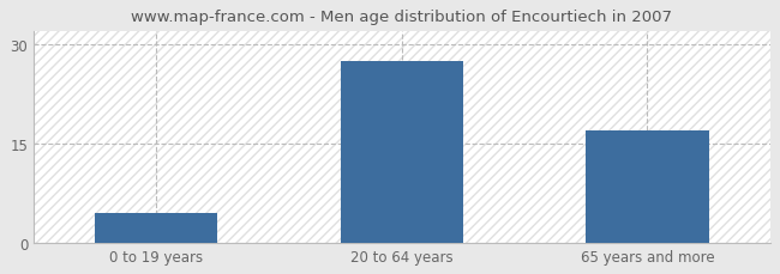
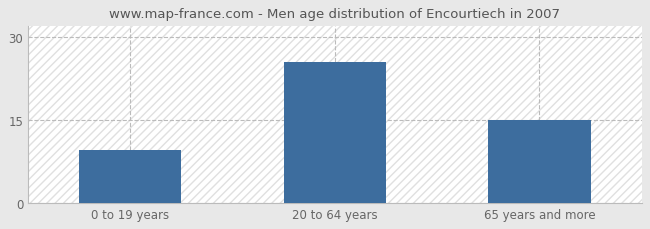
0 to 19 years: 4.5 -> 9.6
20 to 64 years: 27.5 -> 25.4
65 years and more: 17.0 -> 15.0
